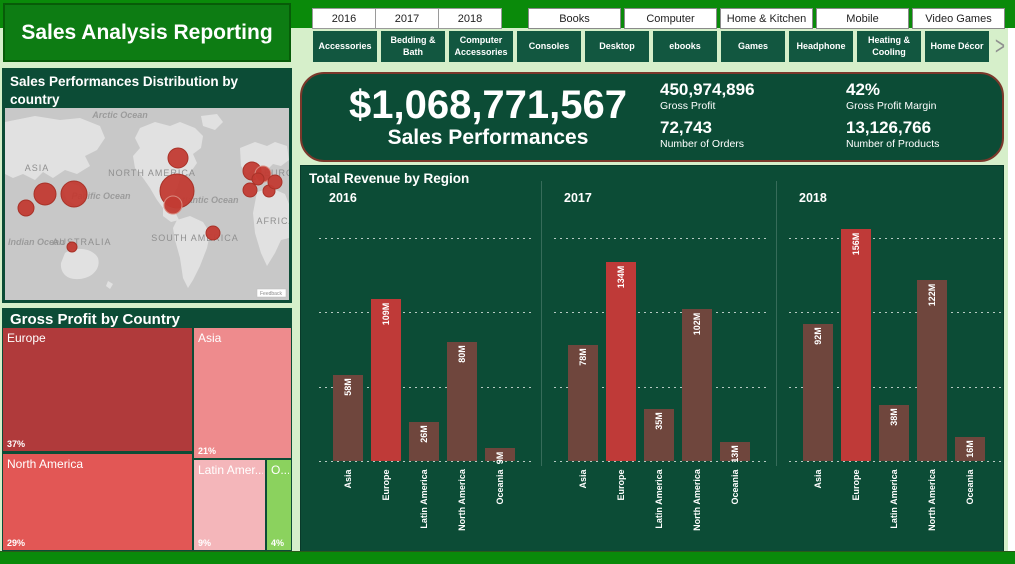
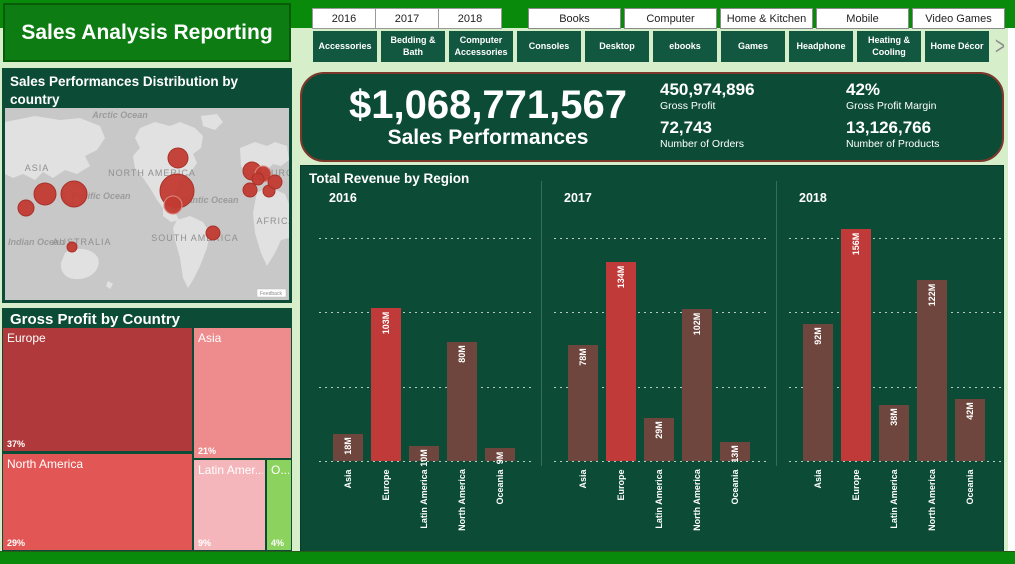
Total Revenue by Region/2016/Asia: 58M -> 18M
Total Revenue by Region/2016/Europe: 109M -> 103M
Total Revenue by Region/2016/Latin America: 26M -> 10M
Total Revenue by Region/2017/Latin America: 35M -> 29M
Total Revenue by Region/2018/Oceania: 16M -> 42M
